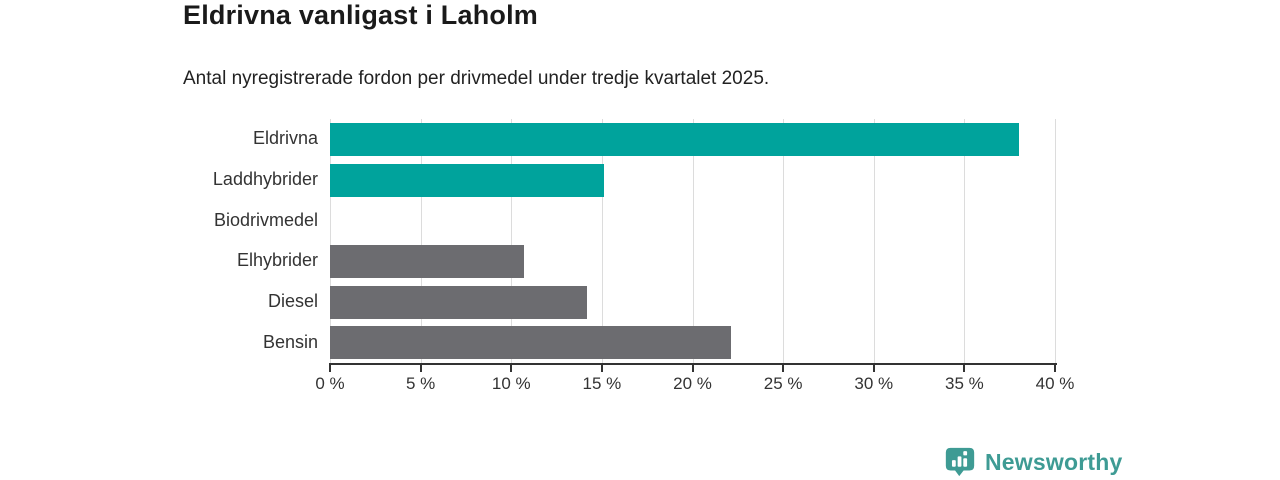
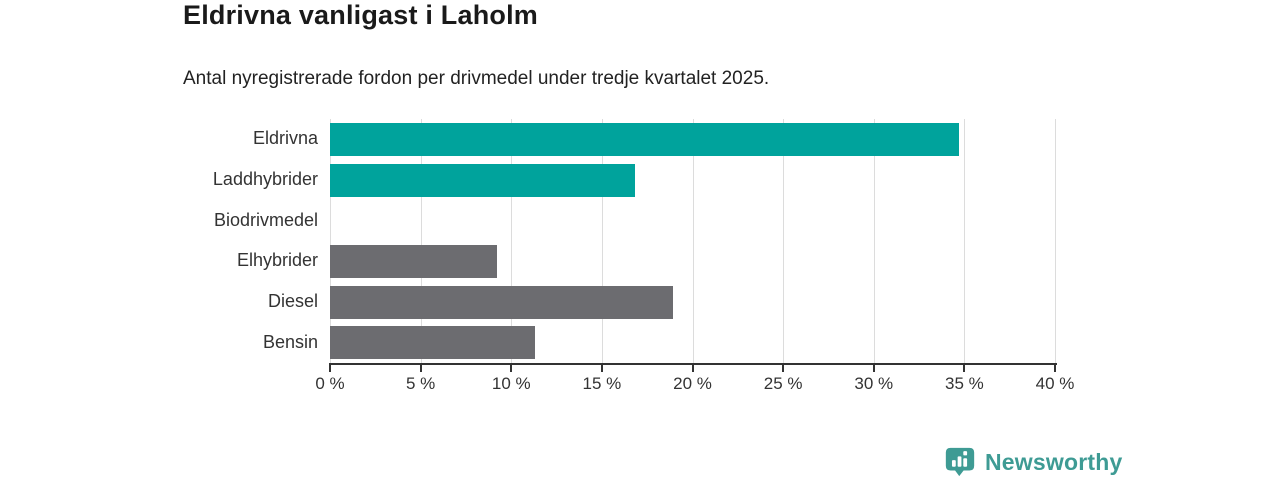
Eldrivna: 38.0% -> 34.7%
Laddhybrider: 15.1% -> 16.8%
Elhybrider: 10.7% -> 9.2%
Diesel: 14.2% -> 18.9%
Bensin: 22.1% -> 11.3%
